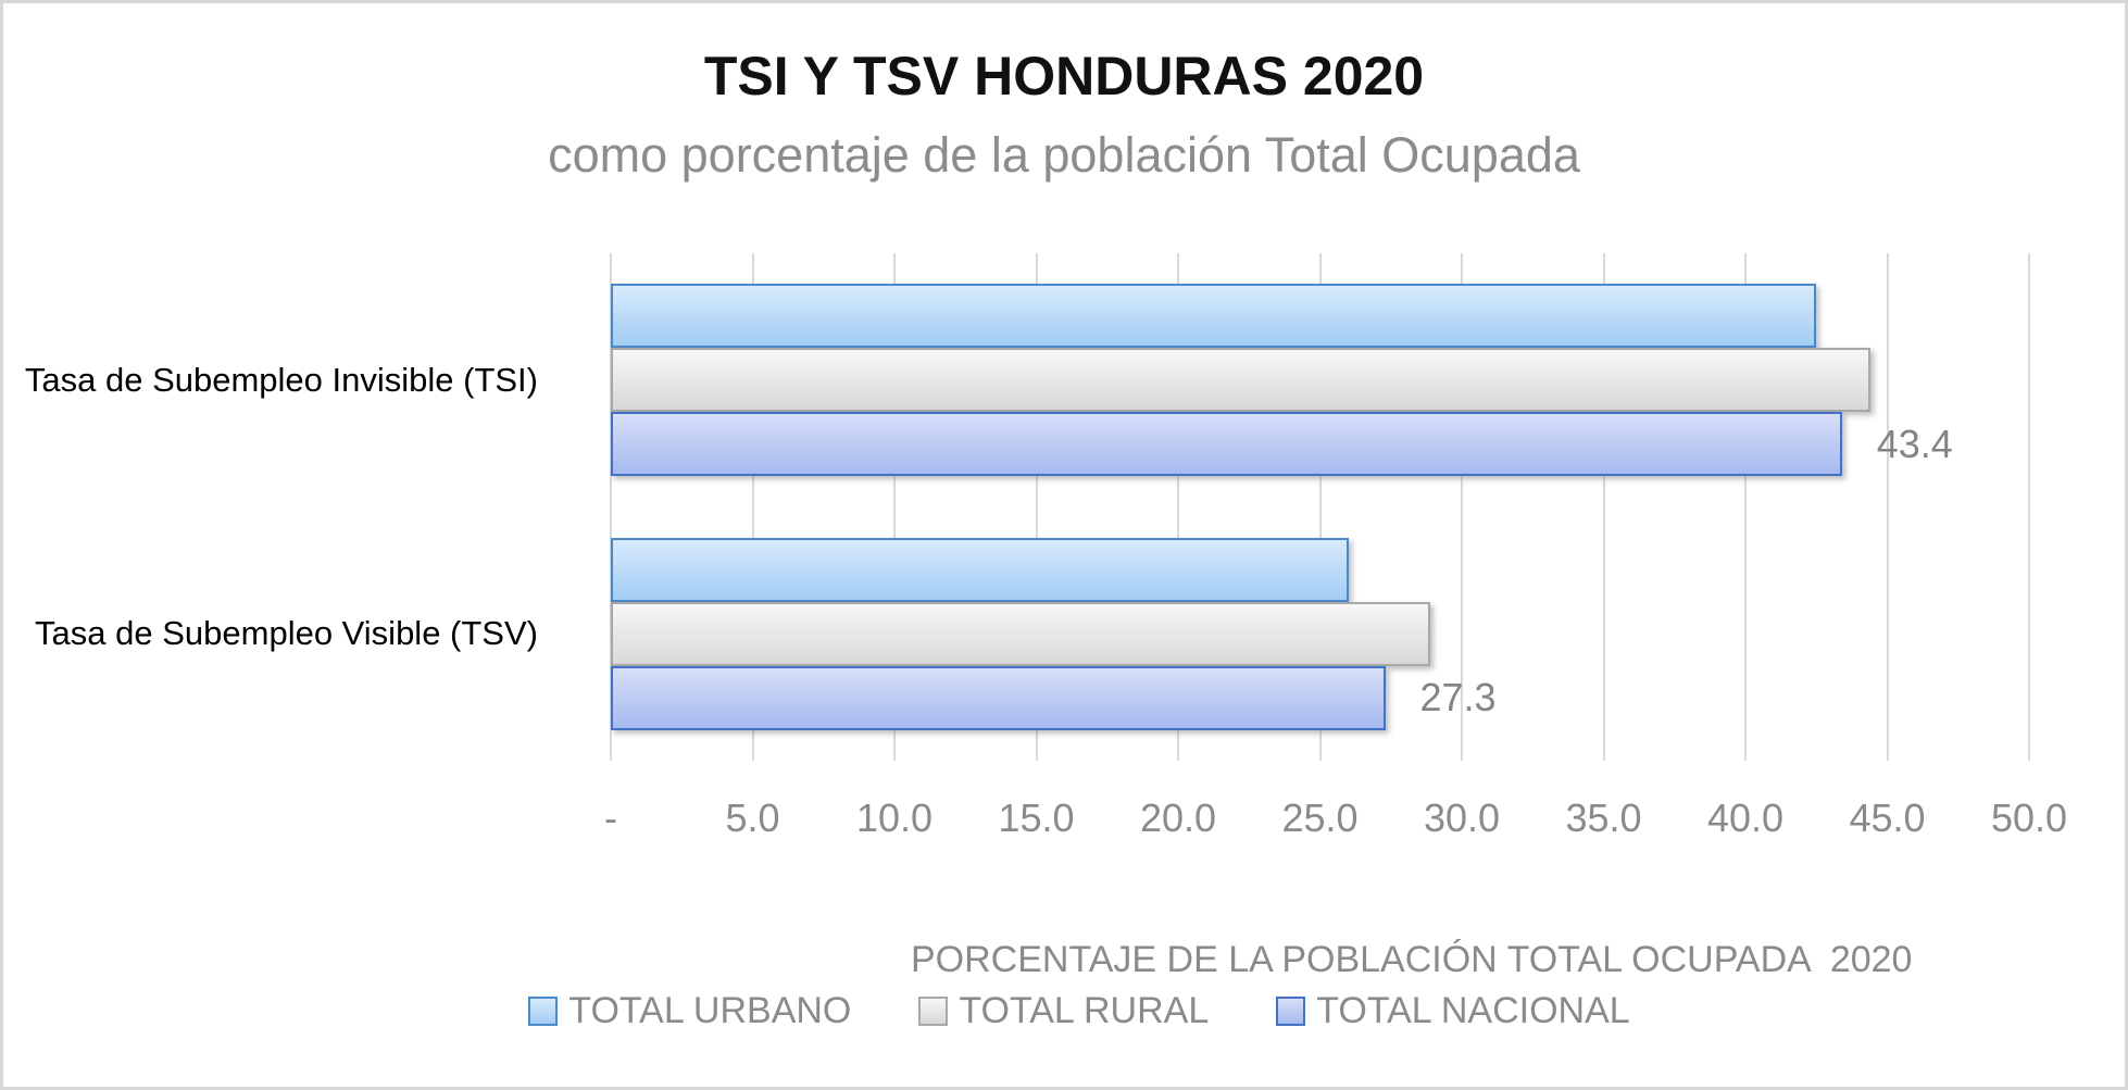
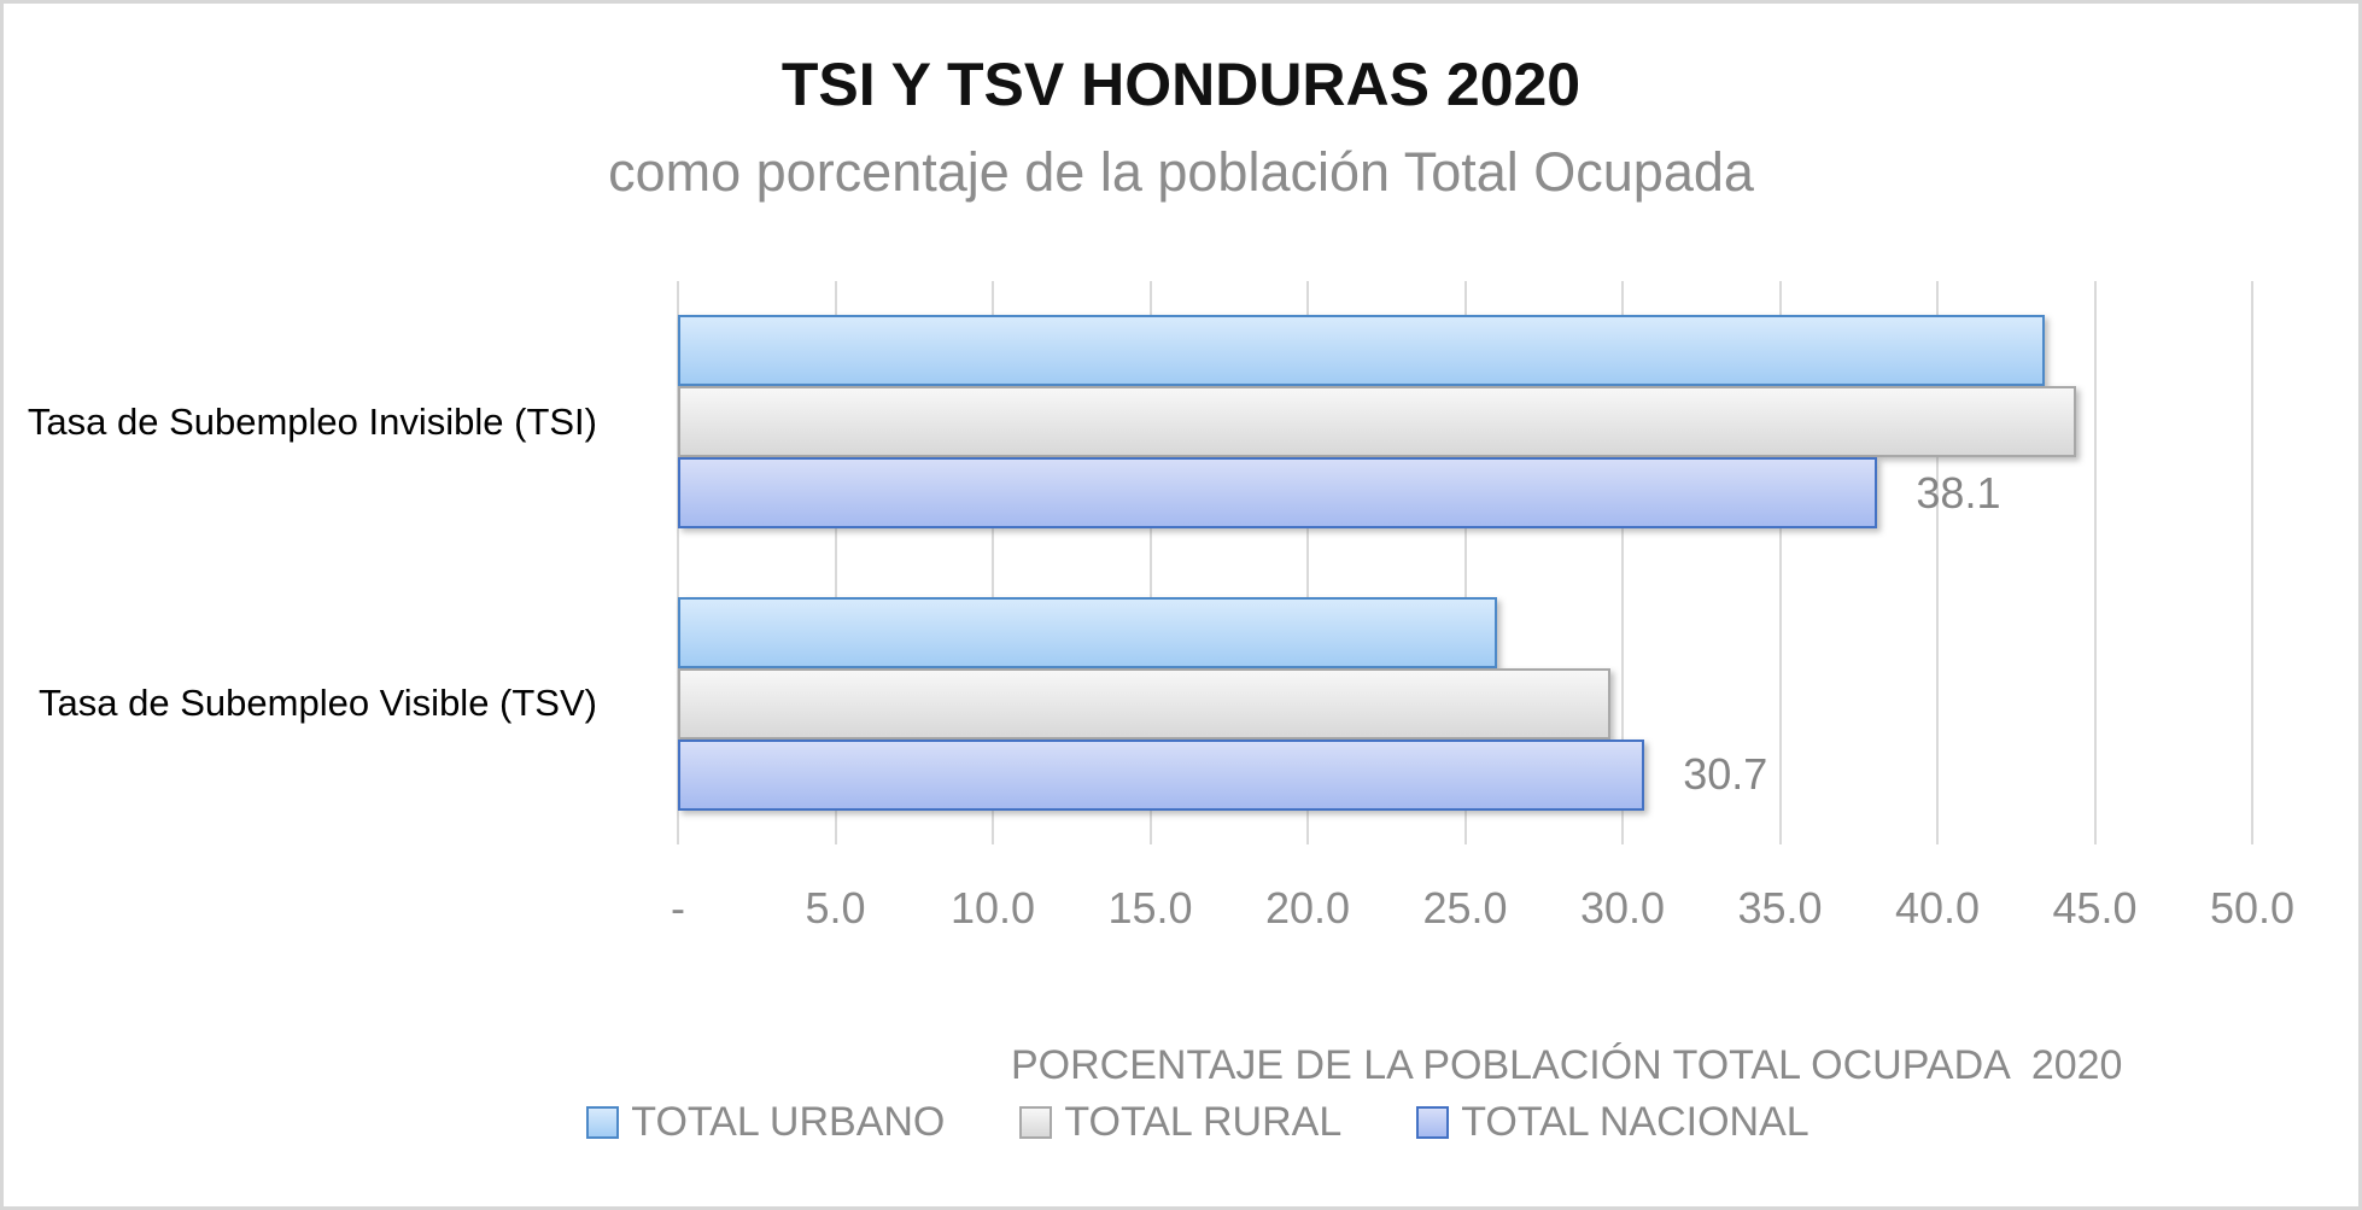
TOTAL URBANO/Tasa de Subempleo Invisible (TSI): 42.5 -> 43.4
TOTAL NACIONAL/Tasa de Subempleo Invisible (TSI): 43.4 -> 38.1
TOTAL RURAL/Tasa de Subempleo Visible (TSV): 28.9 -> 29.6
TOTAL NACIONAL/Tasa de Subempleo Visible (TSV): 27.3 -> 30.7
